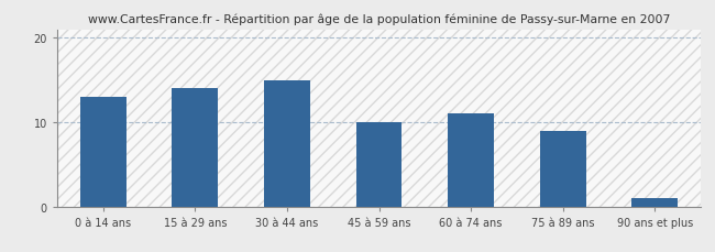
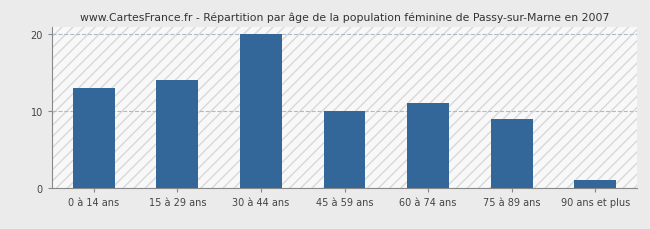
30 à 44 ans: 15 -> 20
